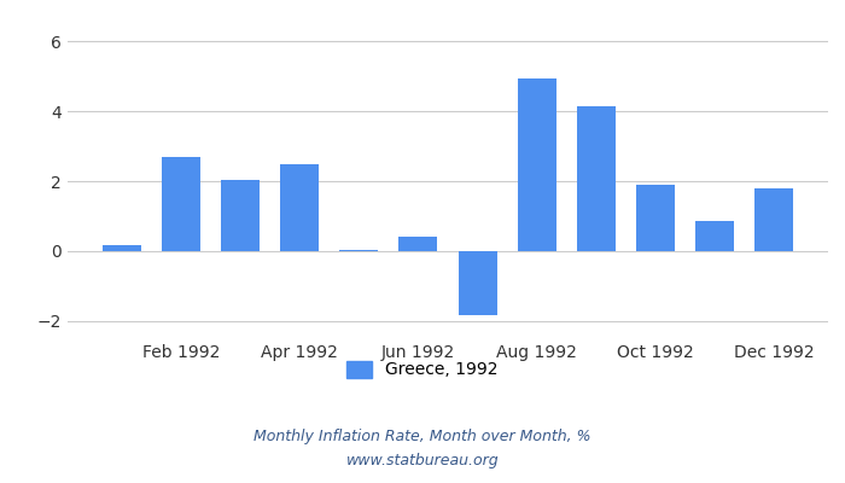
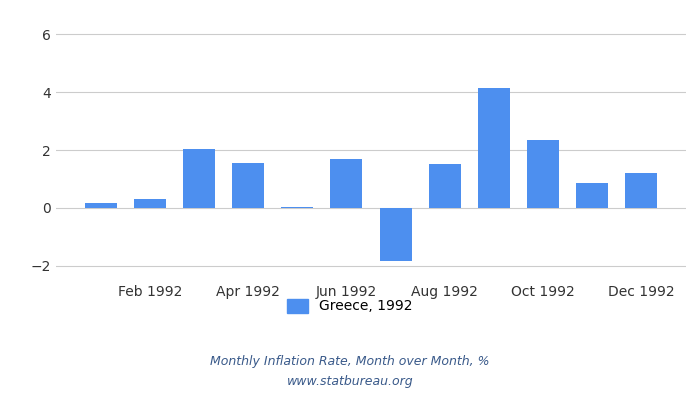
Feb 1992: 2.70 -> 0.30
Apr 1992: 2.50 -> 1.55
Jun 1992: 0.40 -> 1.70
Aug 1992: 4.95 -> 1.50
Oct 1992: 1.90 -> 2.35
Dec 1992: 1.80 -> 1.20
